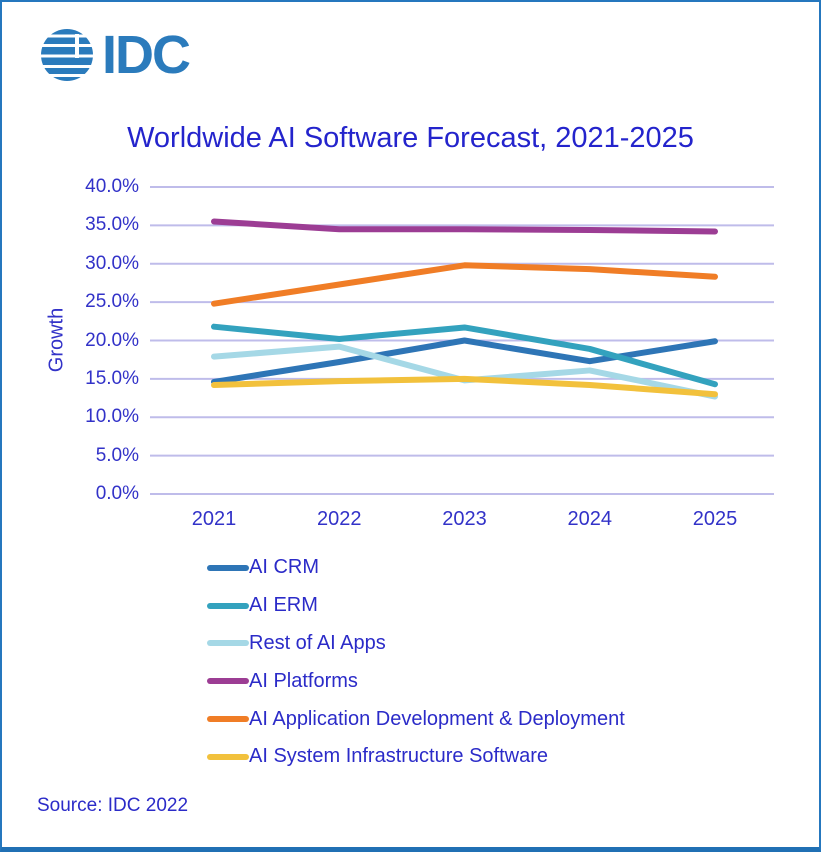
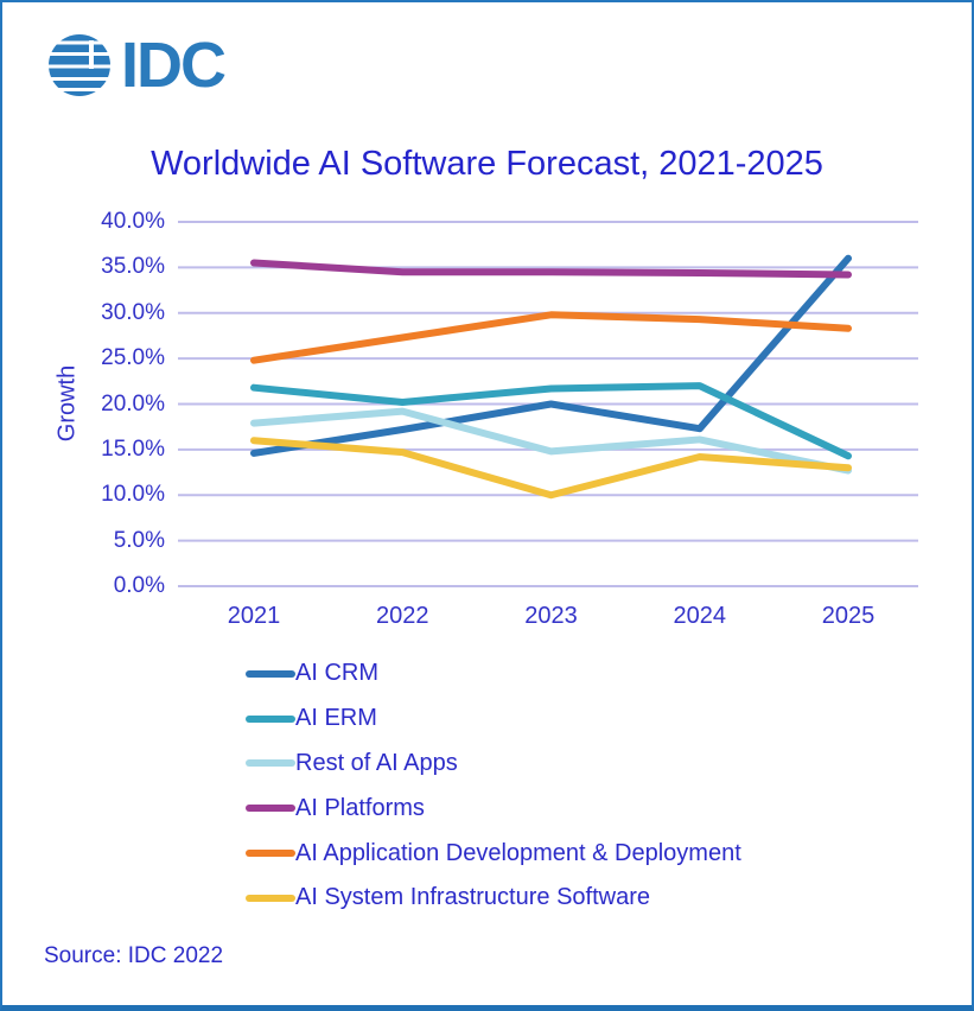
AI System Infrastructure Software/2021: 14% -> 16%
AI System Infrastructure Software/2023: 15% -> 10%
AI ERM/2024: 19% -> 22%
AI CRM/2025: 20% -> 36%
